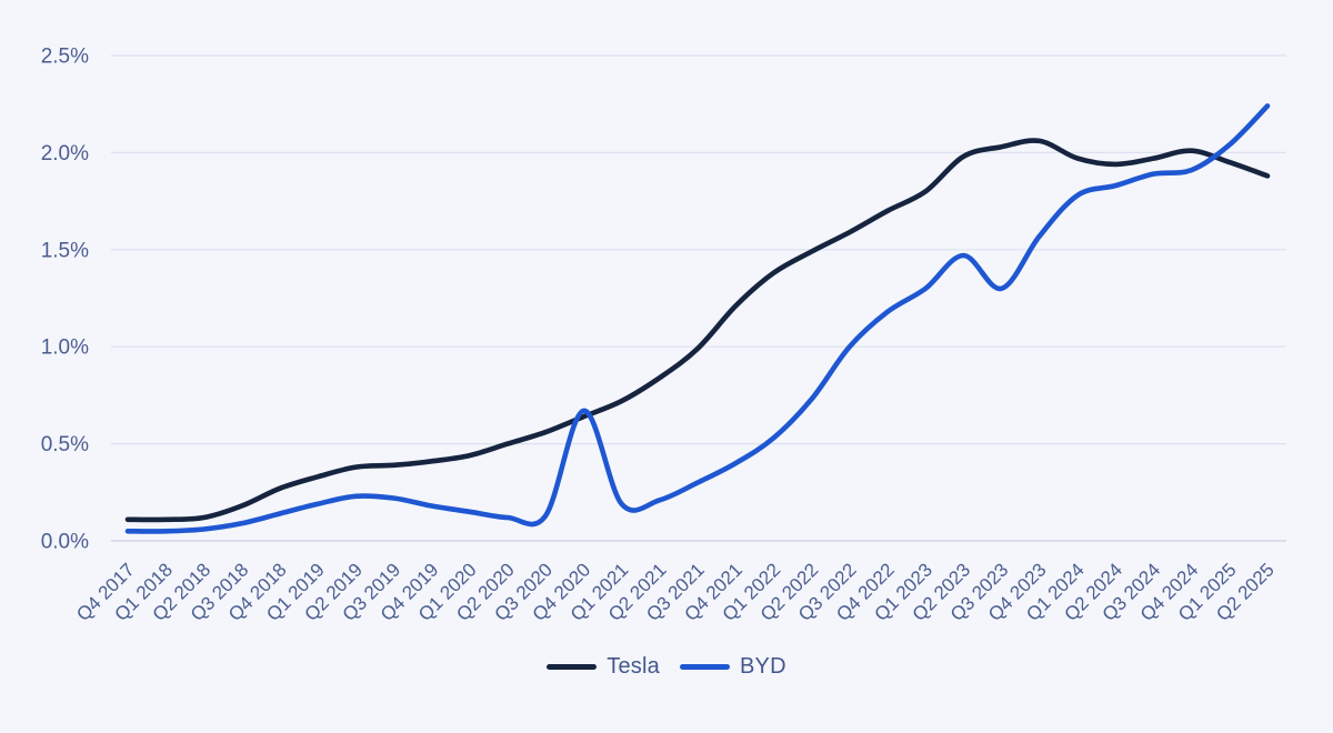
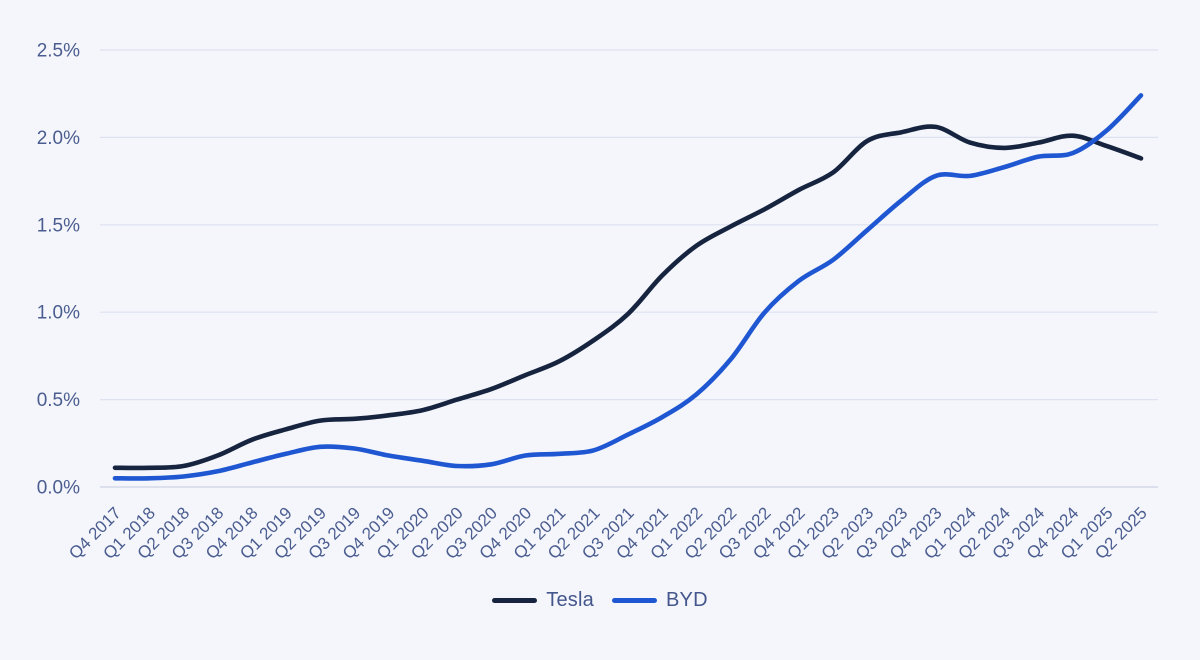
BYD/Q4 2020: 0.67% -> 0.18%
BYD/Q3 2023: 1.30% -> 1.64%
BYD/Q4 2023: 1.57% -> 1.78%
